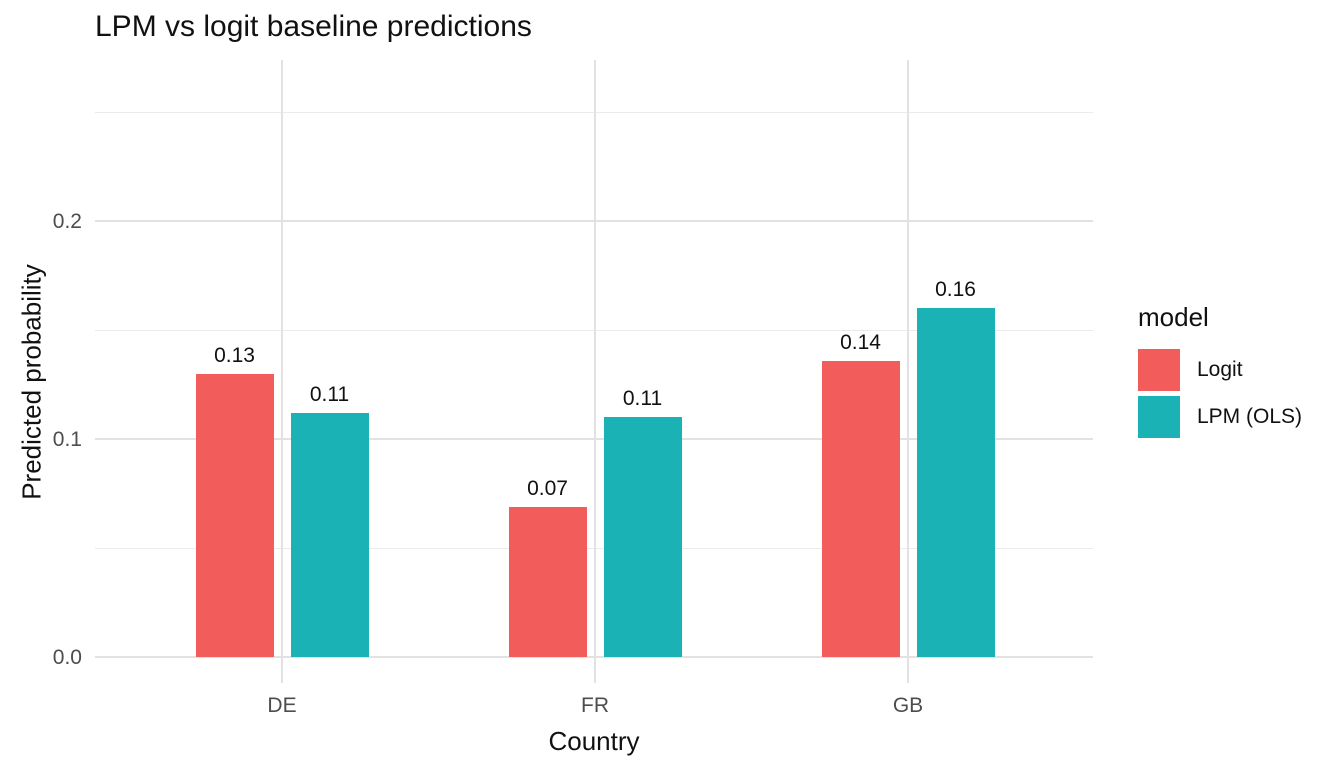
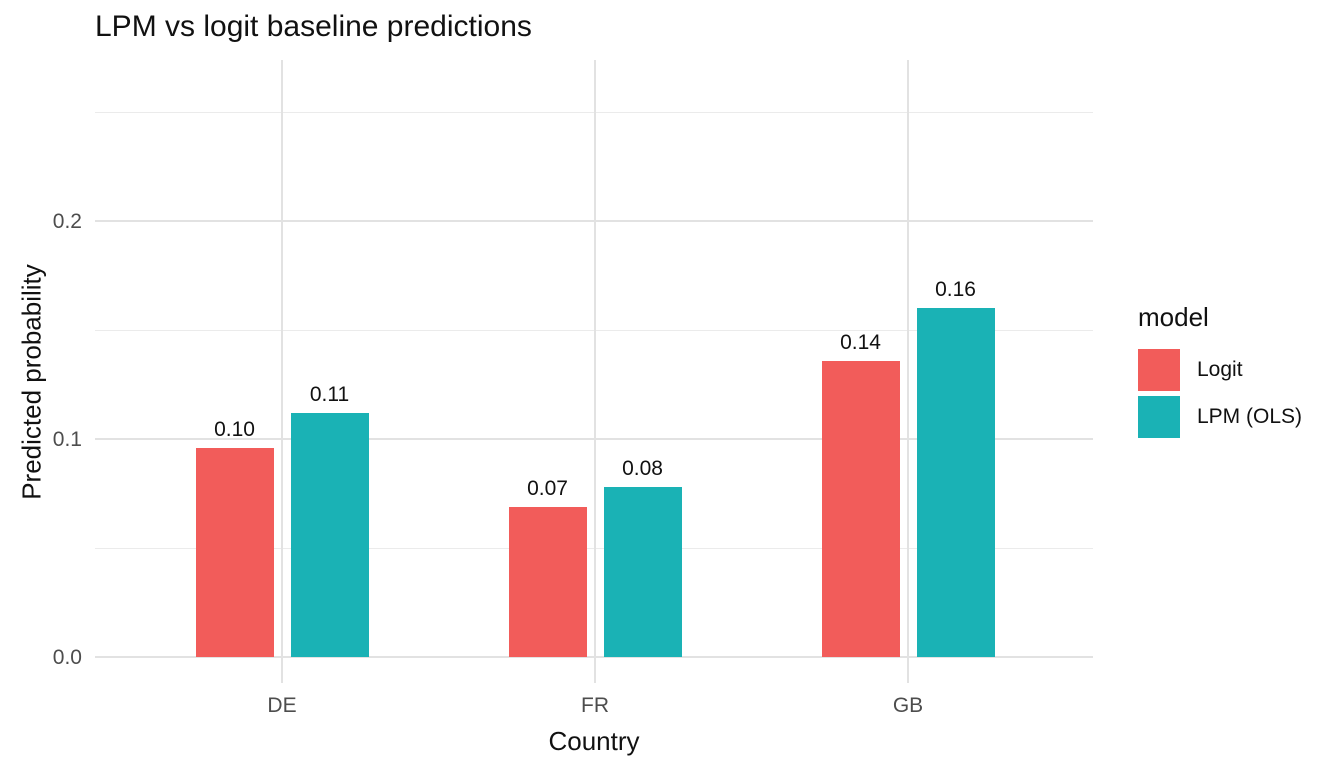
Logit/DE: 0.13 -> 0.10
LPM (OLS)/FR: 0.11 -> 0.08
